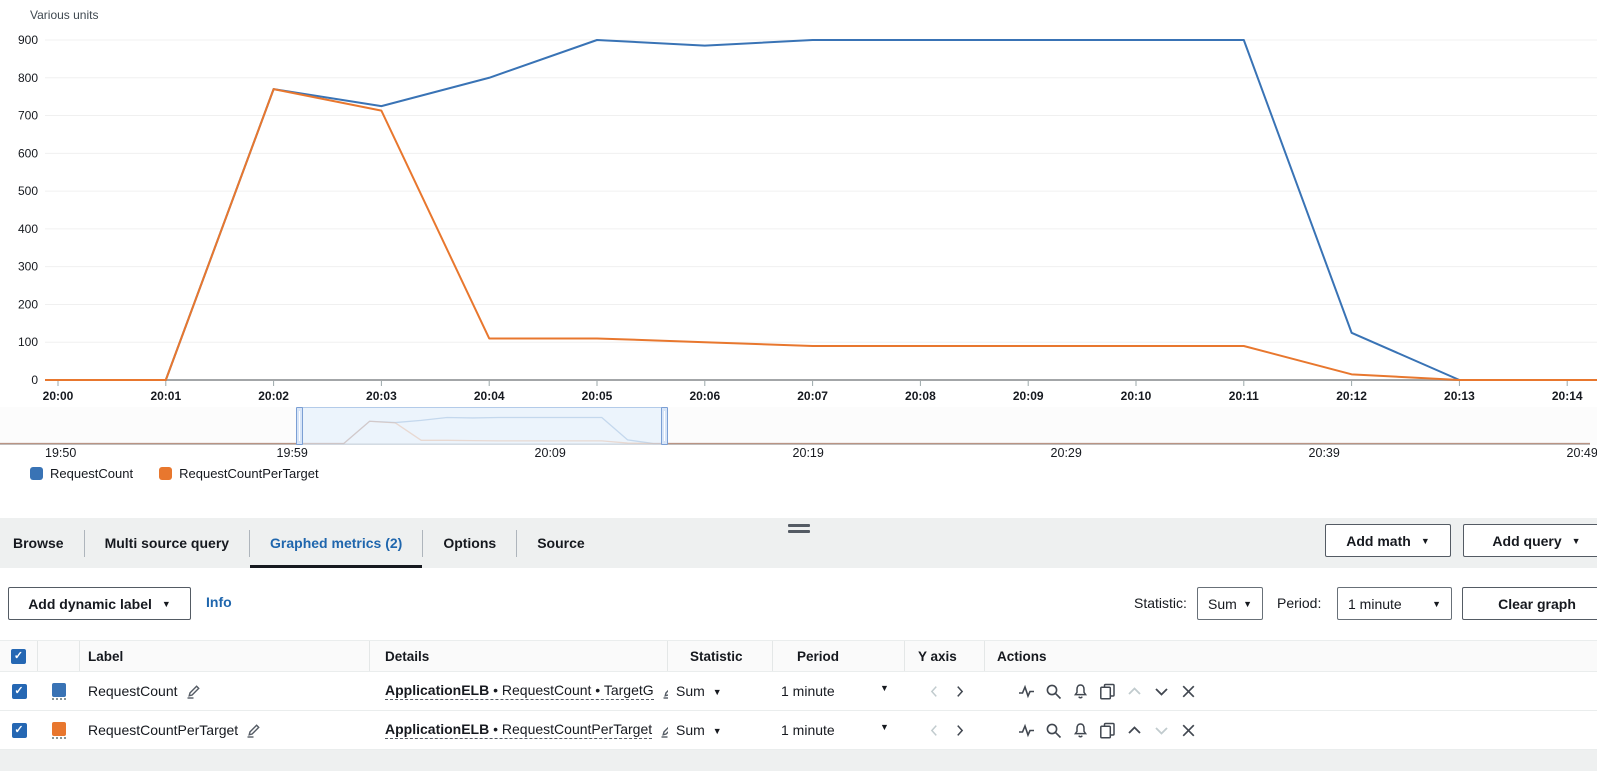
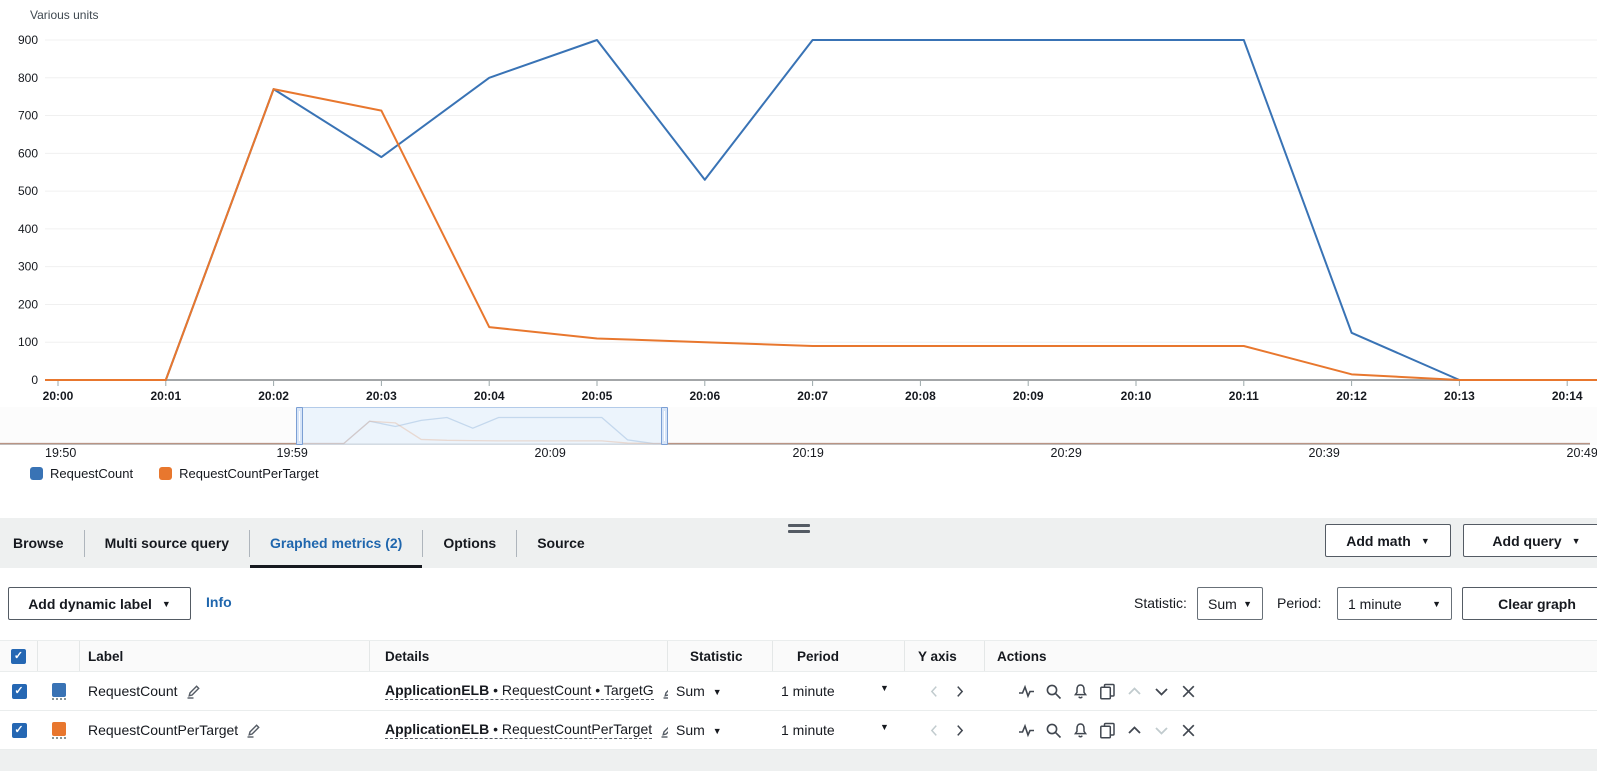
RequestCount/20:03: 720 -> 590
RequestCountPerTarget/20:04: 110 -> 140
RequestCount/20:06: 880 -> 530
